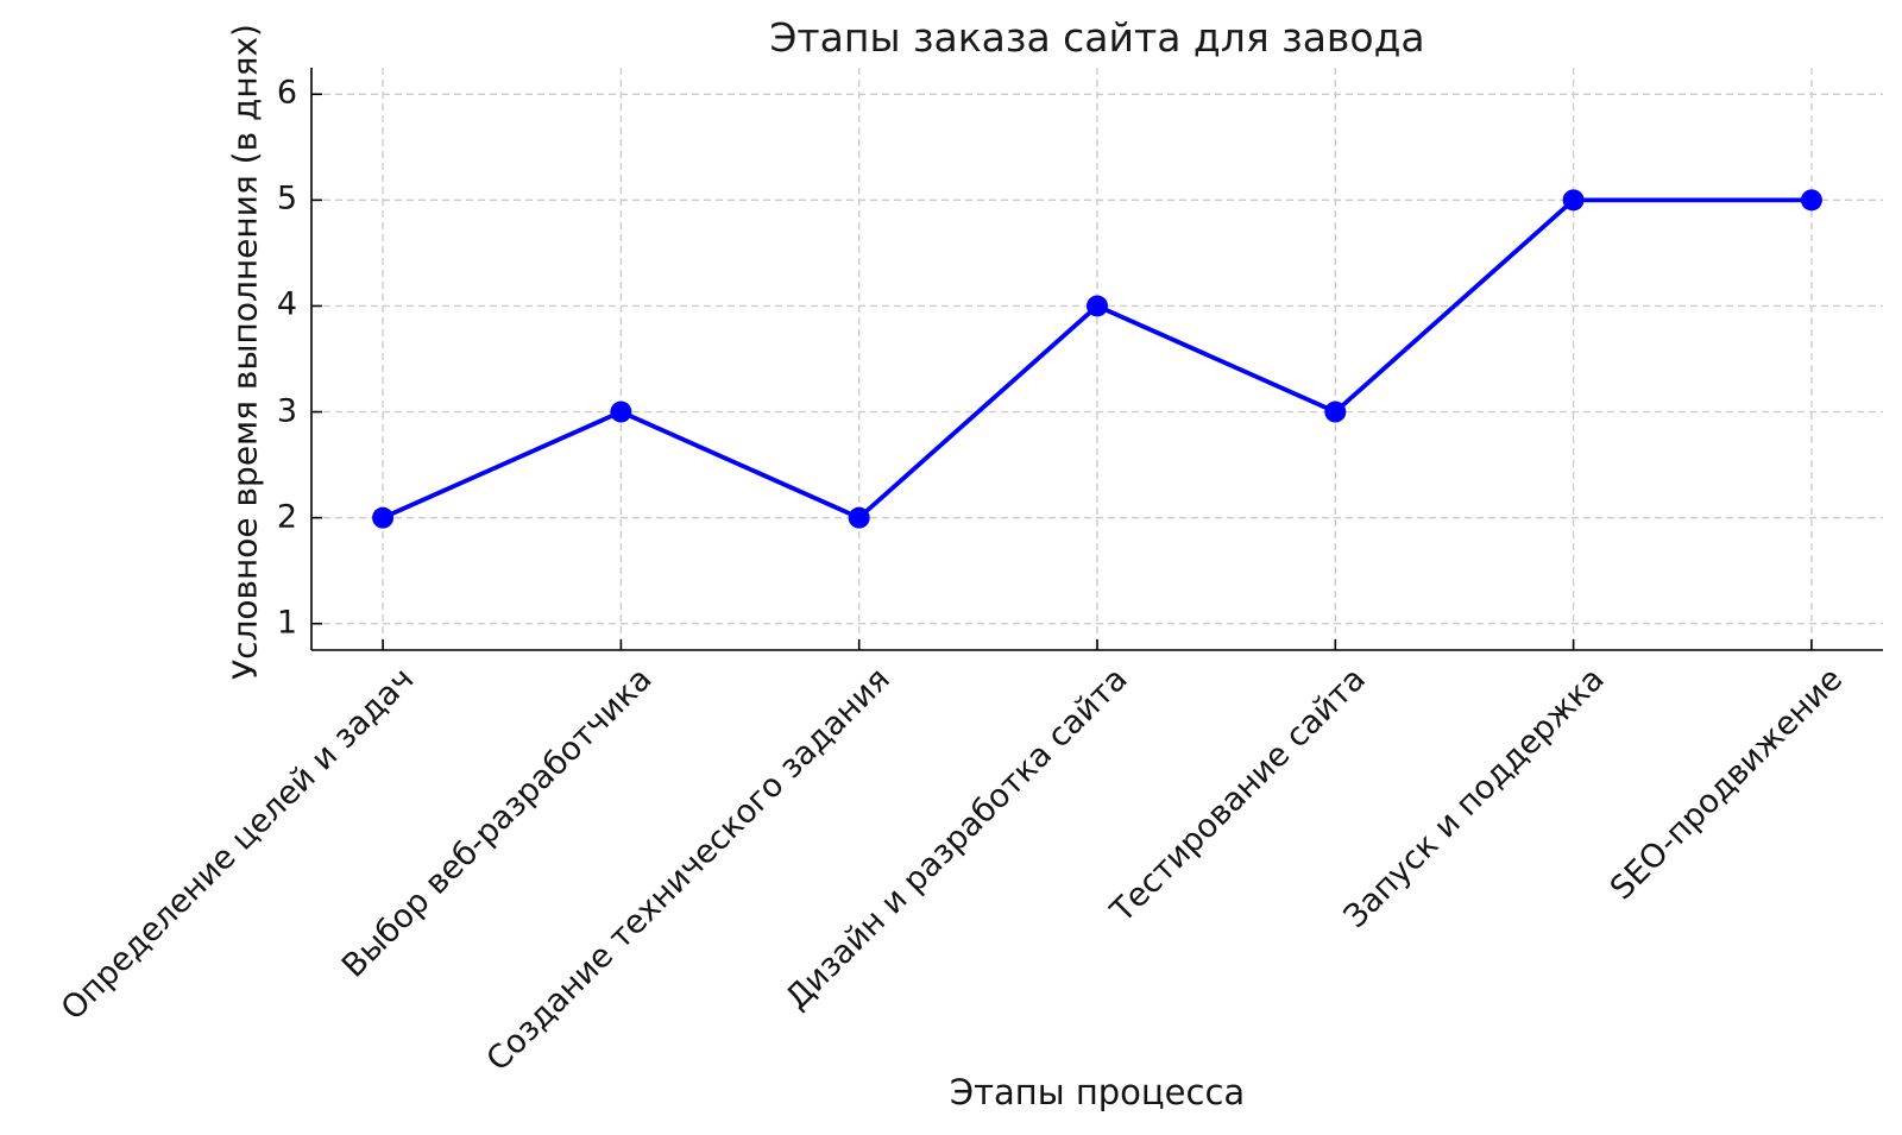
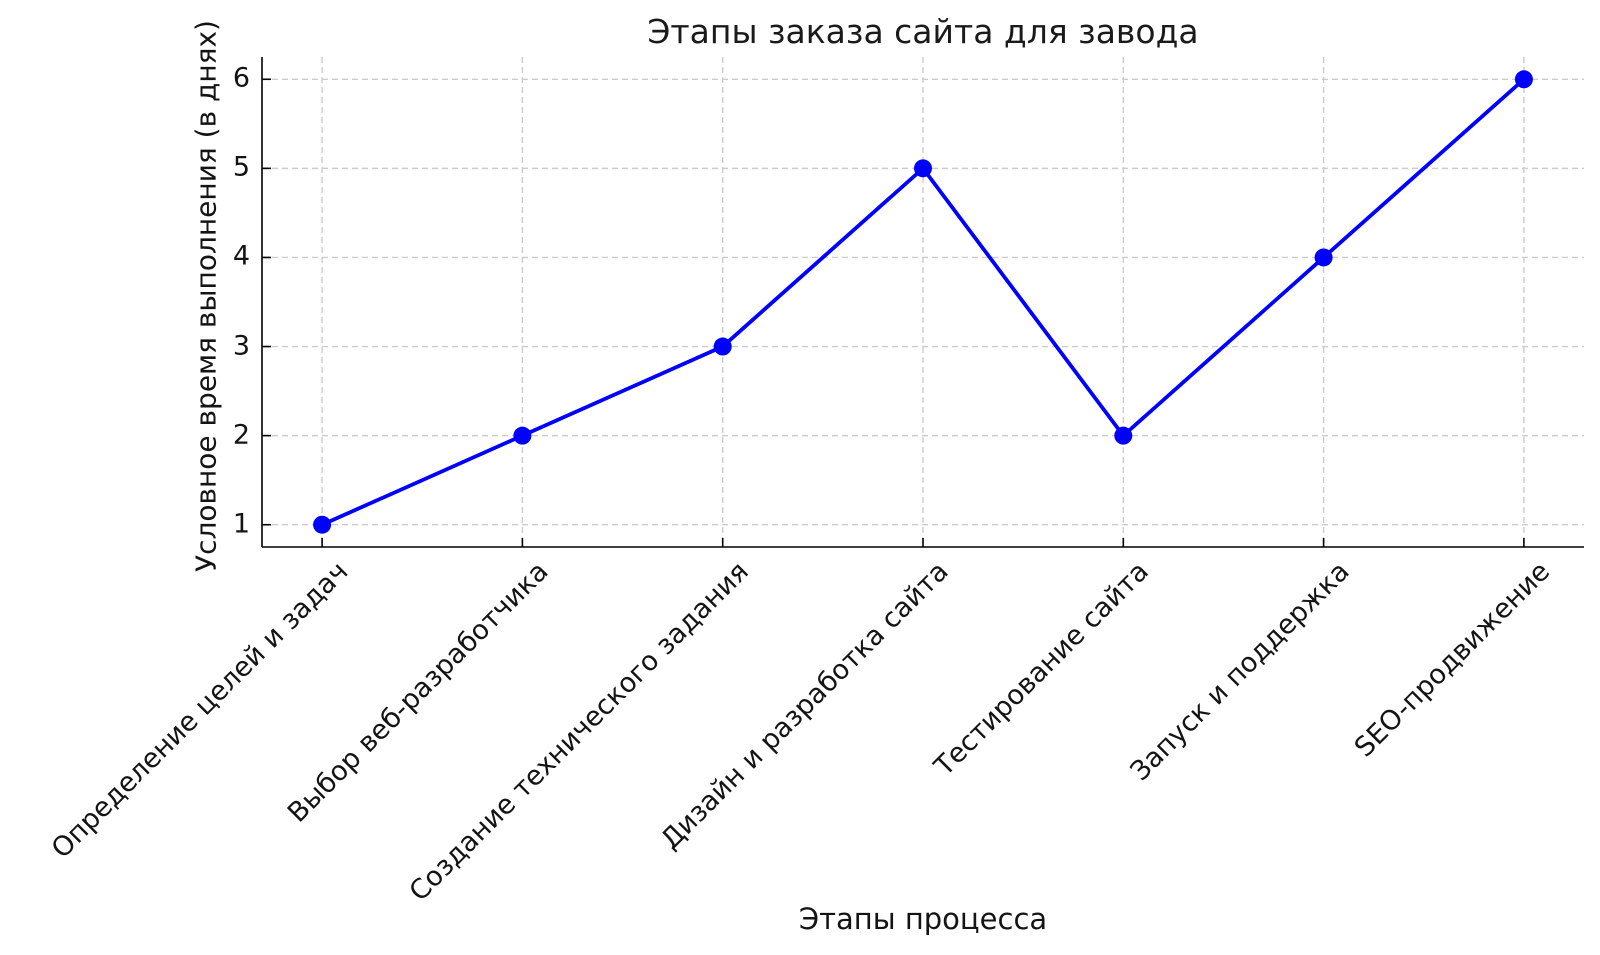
Определение целей и задач: 2 -> 1
Выбор веб-разработчика: 3 -> 2
Создание технического задания: 2 -> 3
Дизайн и разработка сайта: 4 -> 5
Тестирование сайта: 3 -> 2
Запуск и поддержка: 5 -> 4
SEO-продвижение: 5 -> 6
